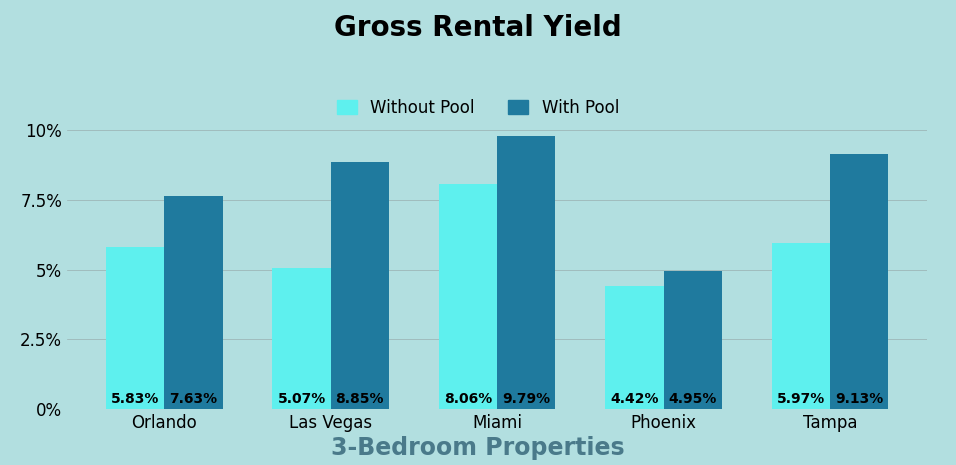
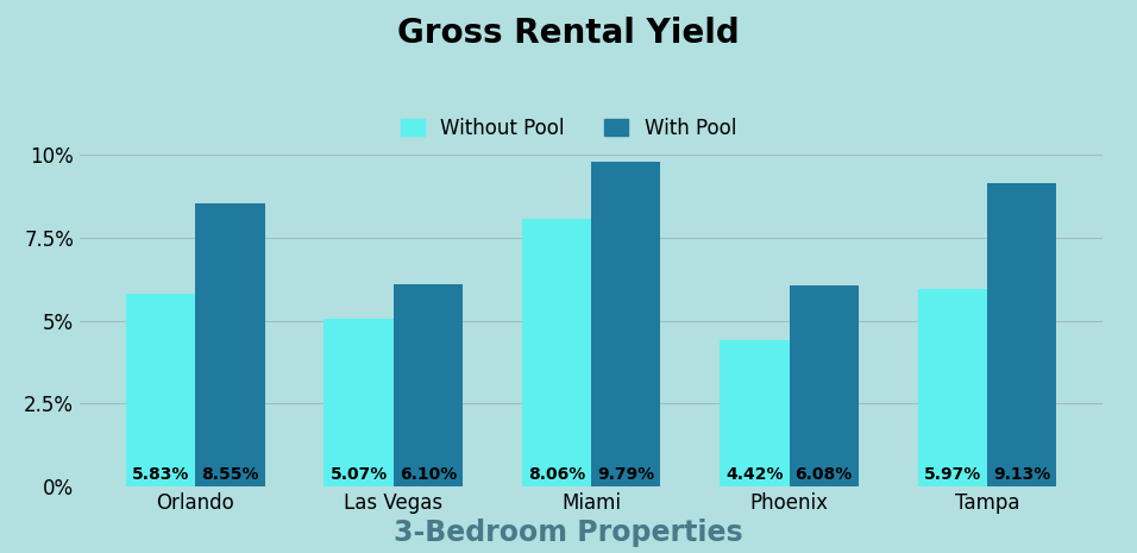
With Pool/Orlando: 7.63% -> 8.55%
With Pool/Las Vegas: 8.85% -> 6.10%
With Pool/Phoenix: 4.95% -> 6.08%
